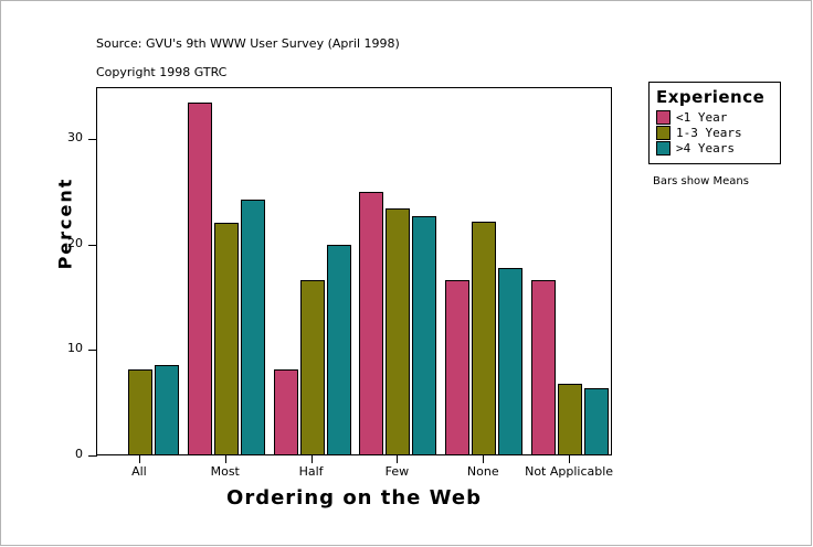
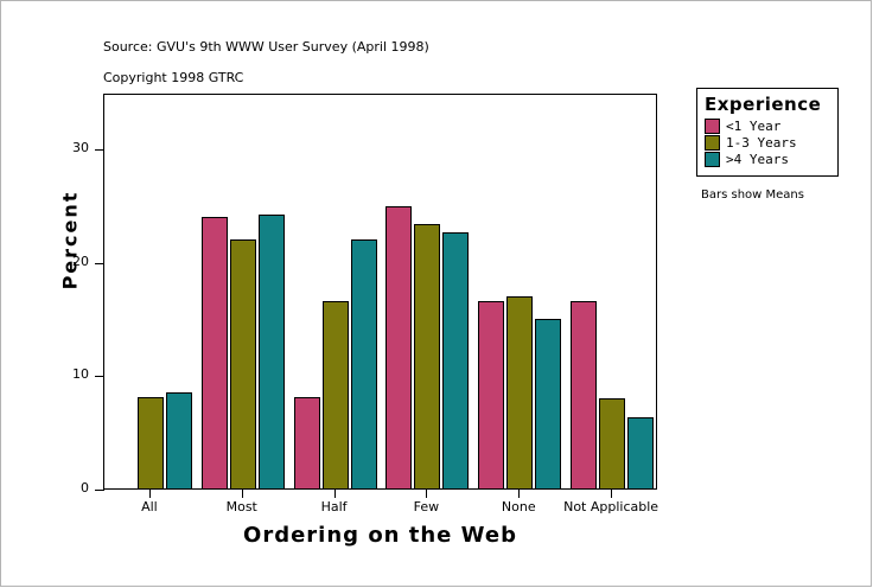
<1 Year/Most: 33 -> 24
>4 Years/Half: 20 -> 22
1-3 Years/None: 22 -> 17
>4 Years/None: 18 -> 15
1-3 Years/Not Applicable: 7 -> 8
